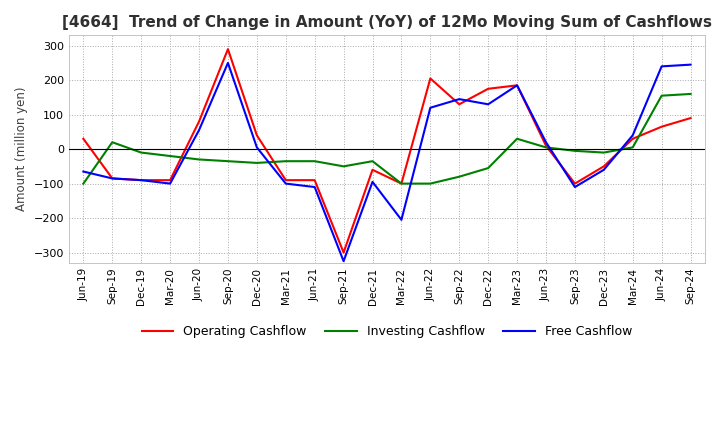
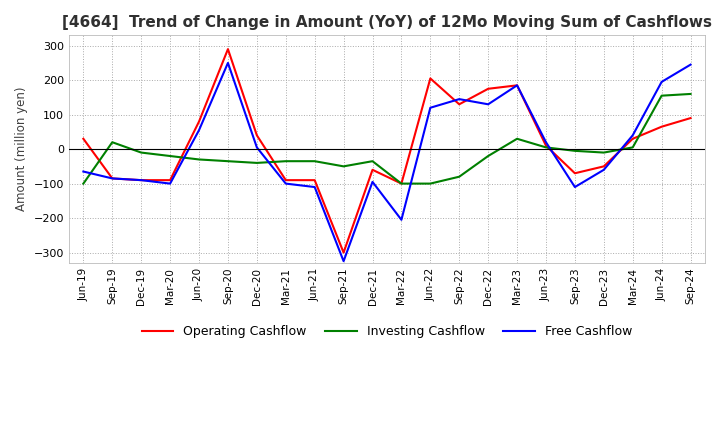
Investing Cashflow/Dec-22: -55 -> -20
Operating Cashflow/Sep-23: -100 -> -70
Free Cashflow/Jun-24: 240 -> 195
